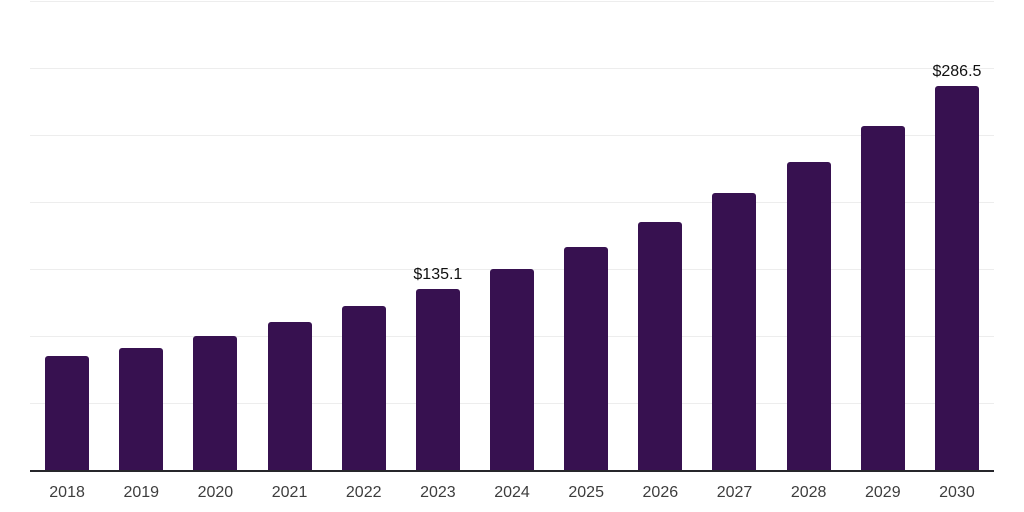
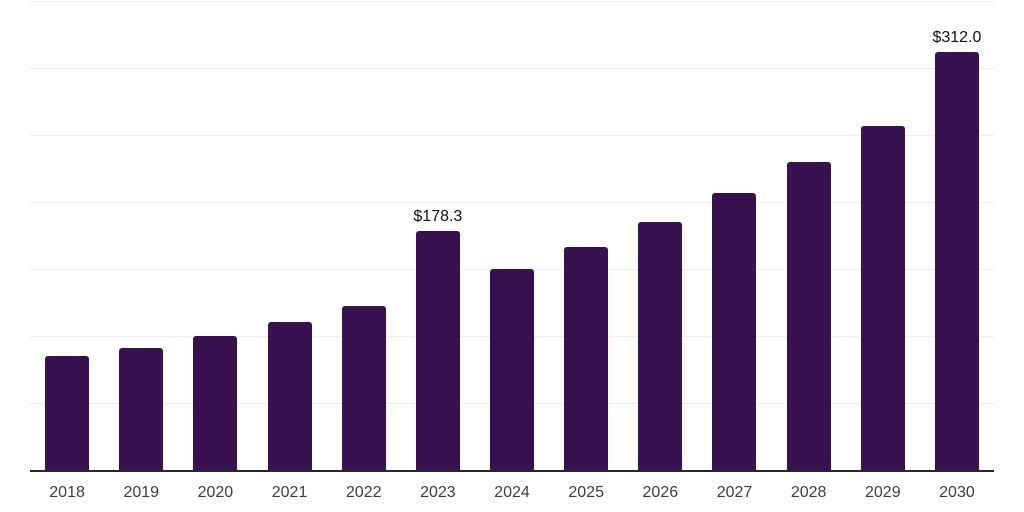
2023: $135.1 -> $178.3
2030: $286.5 -> $312.0
